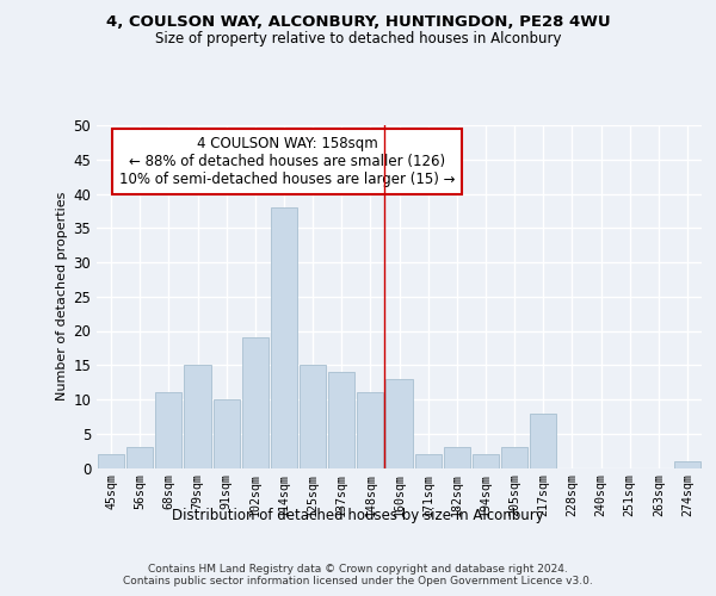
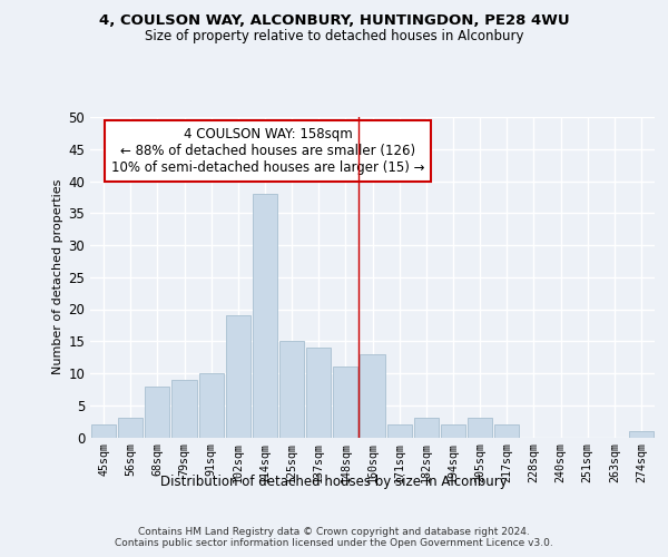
68sqm: 11 -> 8
79sqm: 15 -> 9
217sqm: 8 -> 2
